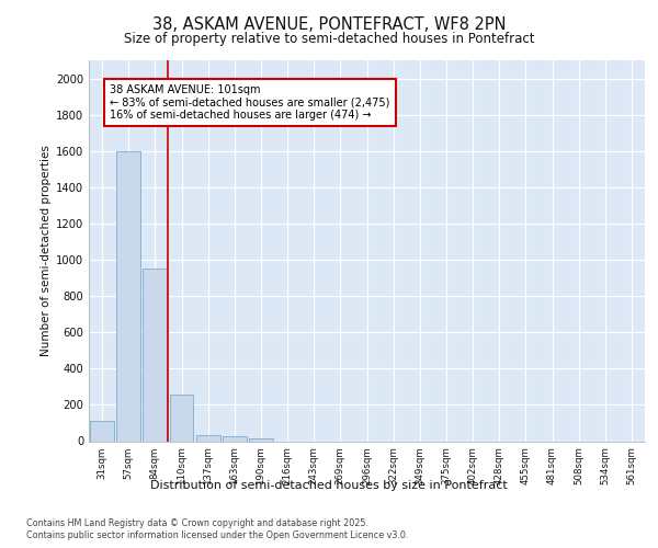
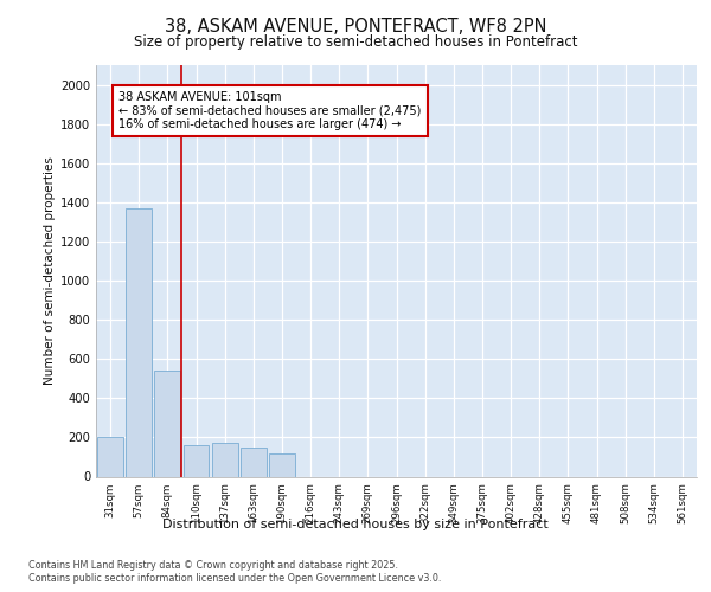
31sqm: 110 -> 200
57sqm: 1600 -> 1370
84sqm: 950 -> 540
110sqm: 260 -> 160
137sqm: 40 -> 170
163sqm: 30 -> 150
190sqm: 20 -> 120
